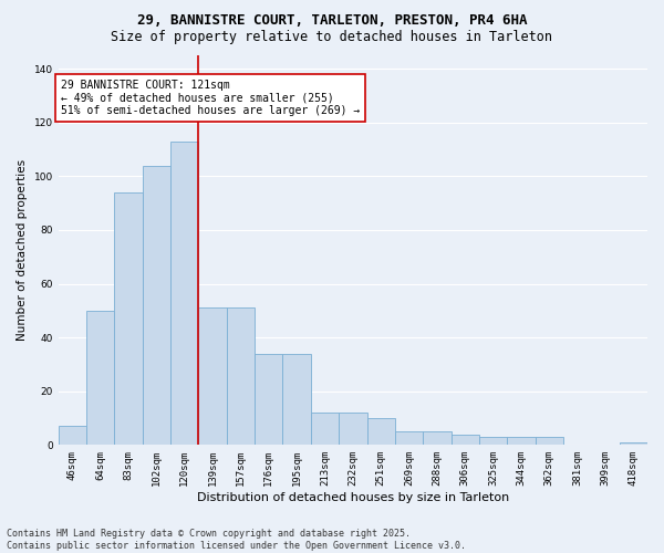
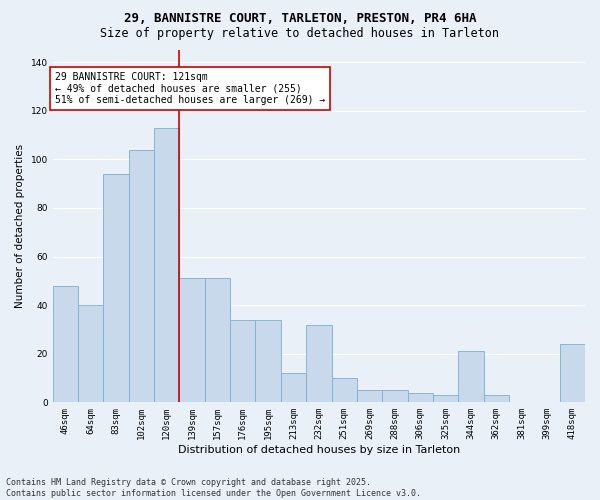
46sqm: 7 -> 48
64sqm: 50 -> 40
232sqm: 12 -> 32
344sqm: 3 -> 21
418sqm: 1 -> 24
